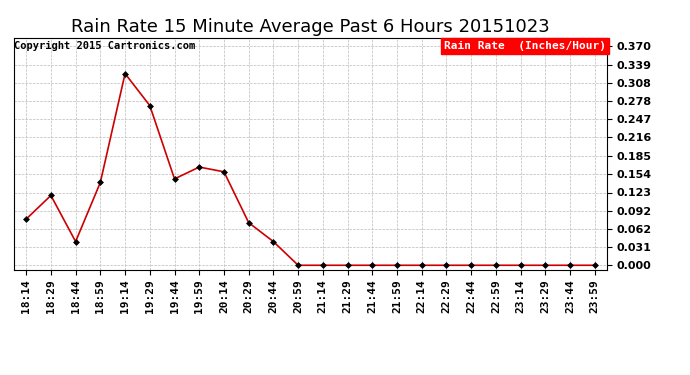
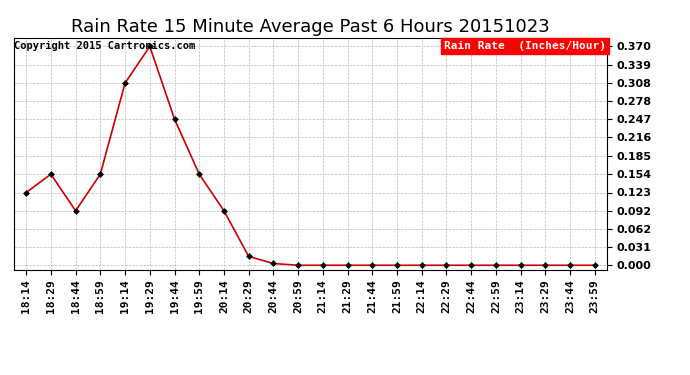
18:14: 0.078 -> 0.123
18:29: 0.118 -> 0.154
18:44: 0.040 -> 0.092
18:59: 0.140 -> 0.154
19:14: 0.324 -> 0.308
19:29: 0.270 -> 0.370
19:44: 0.146 -> 0.247
19:59: 0.166 -> 0.154
20:14: 0.158 -> 0.092
20:29: 0.072 -> 0.015
20:44: 0.040 -> 0.003
